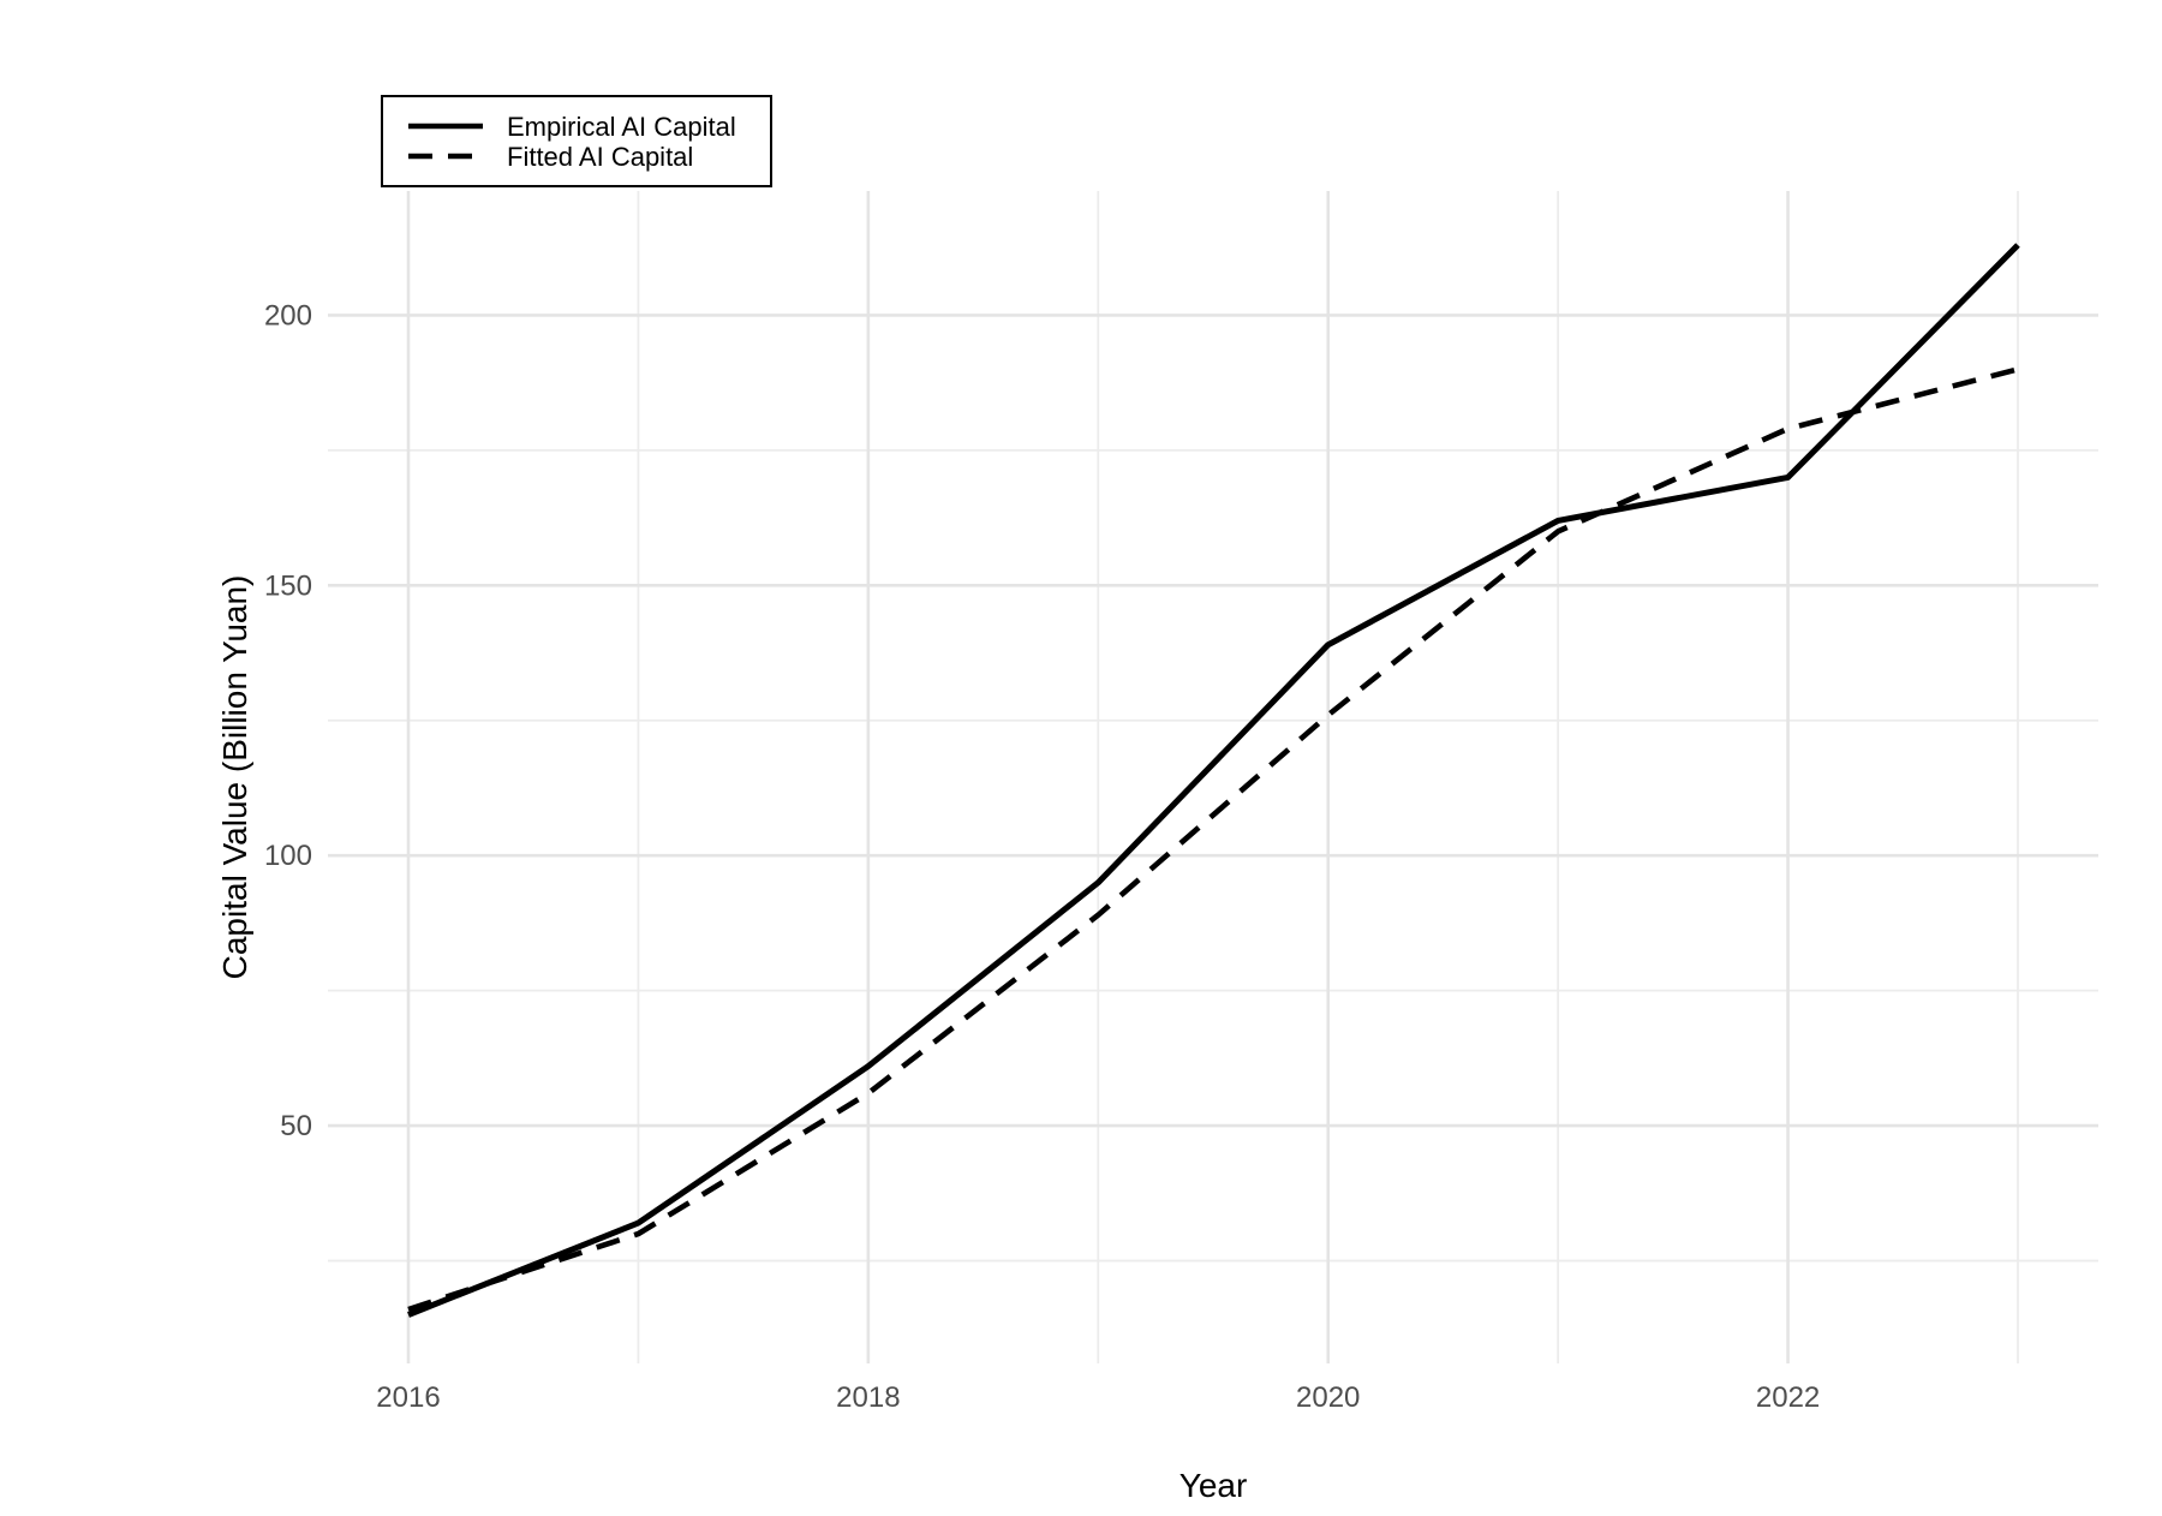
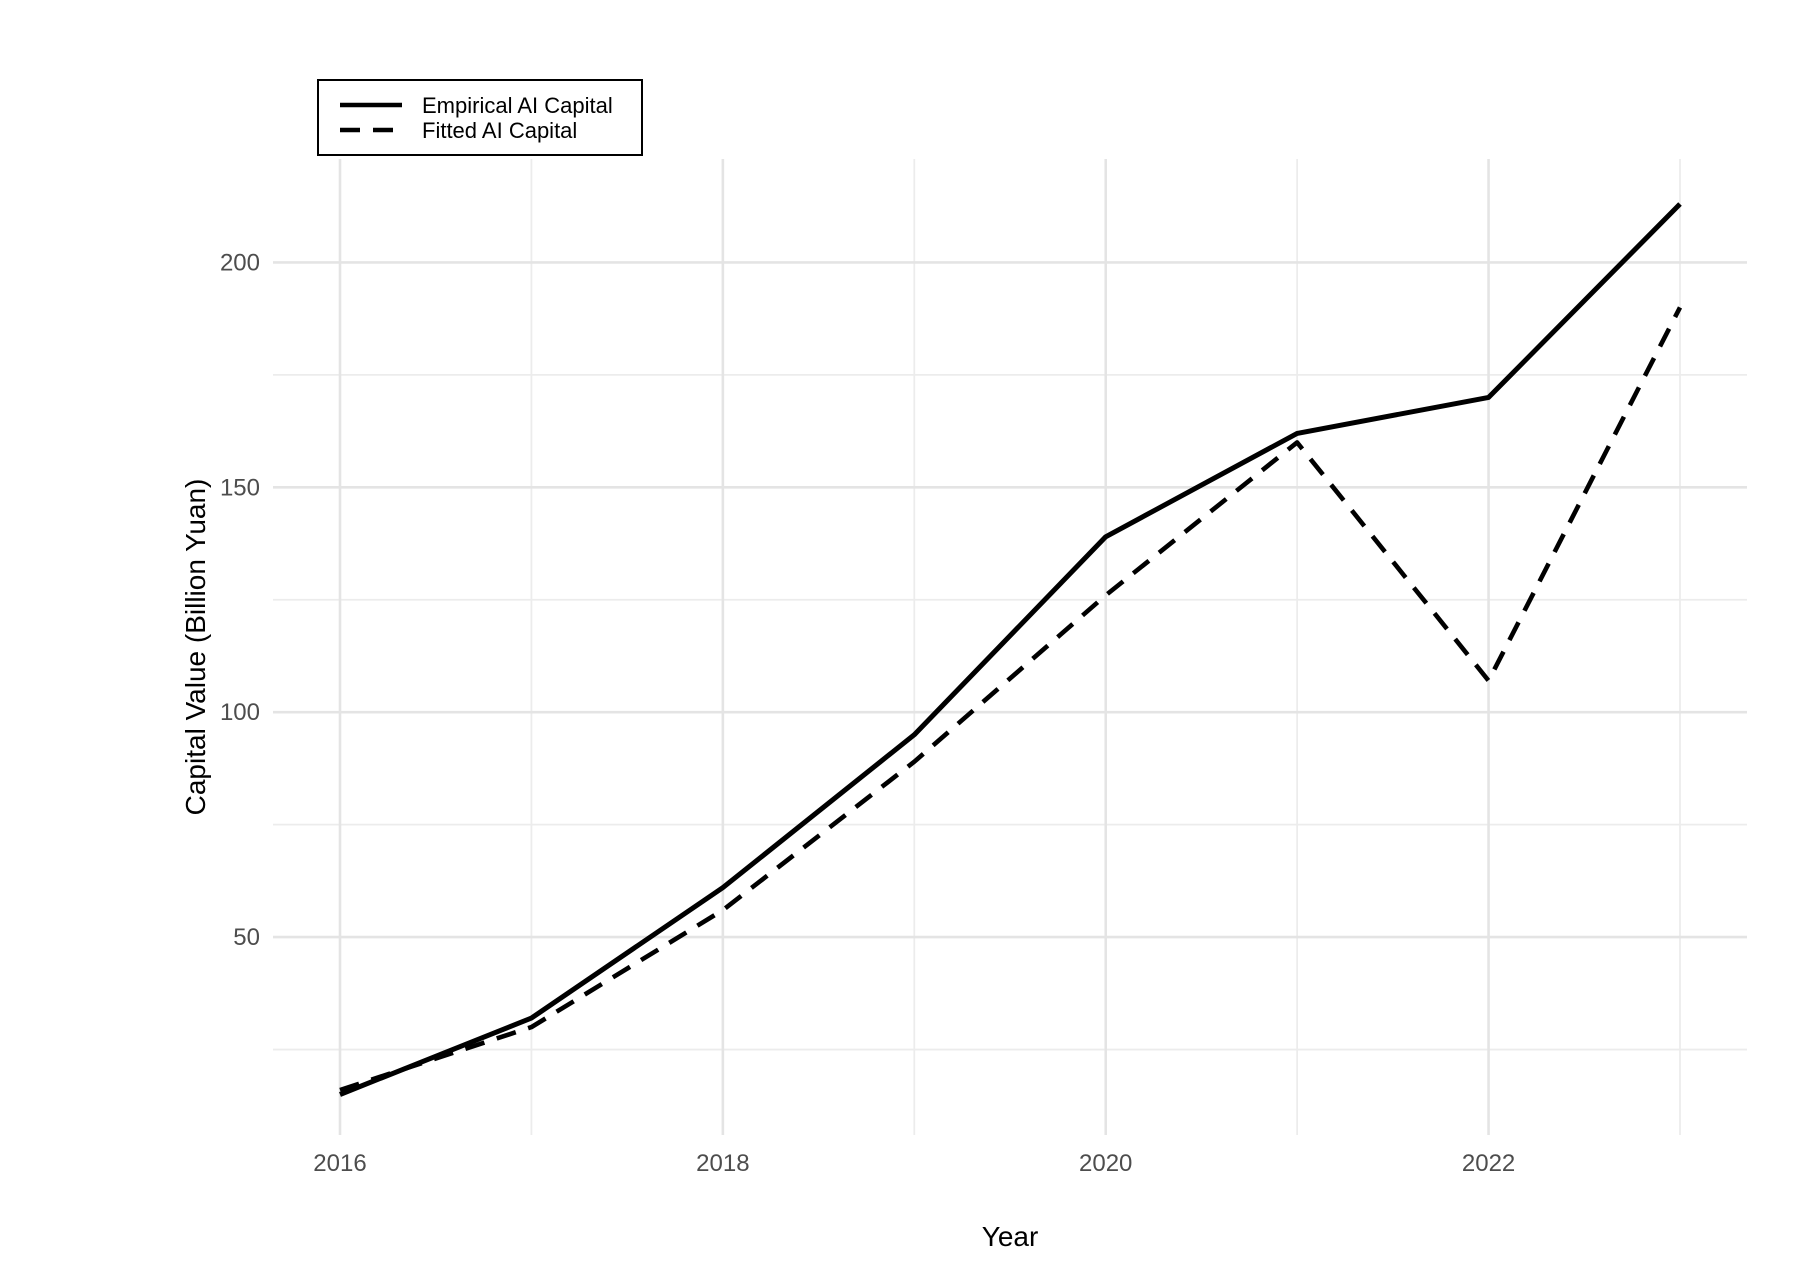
Fitted AI Capital/2022: 179 -> 107
